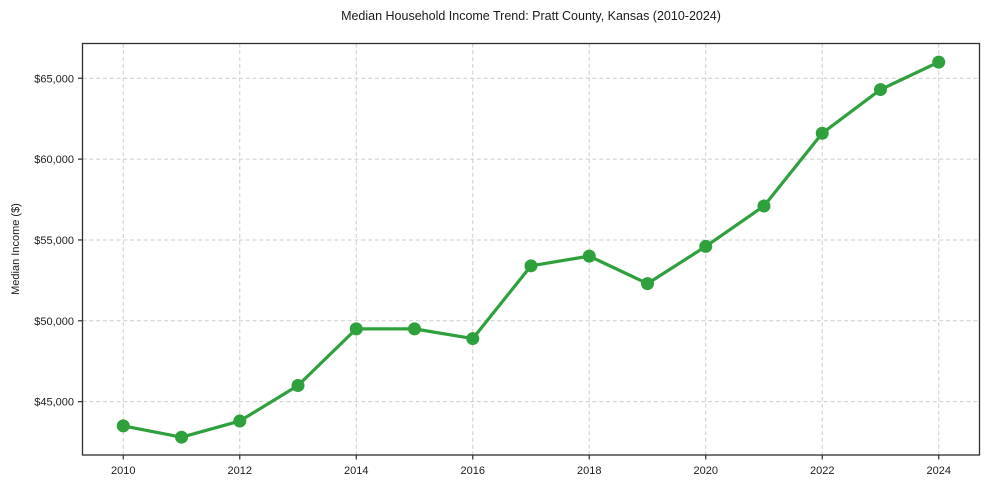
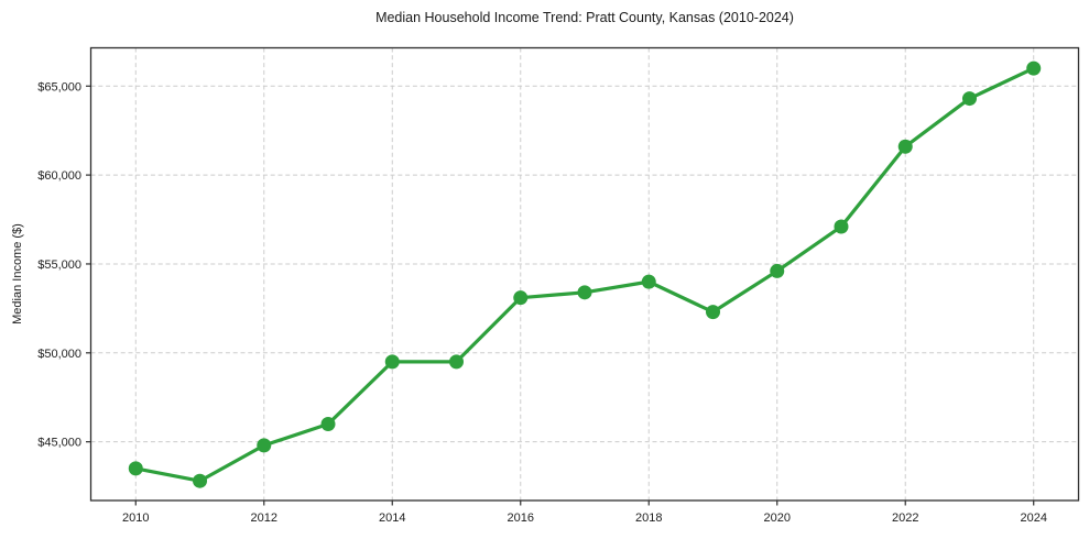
2012: $43800 -> $44800
2016: $48900 -> $53100
